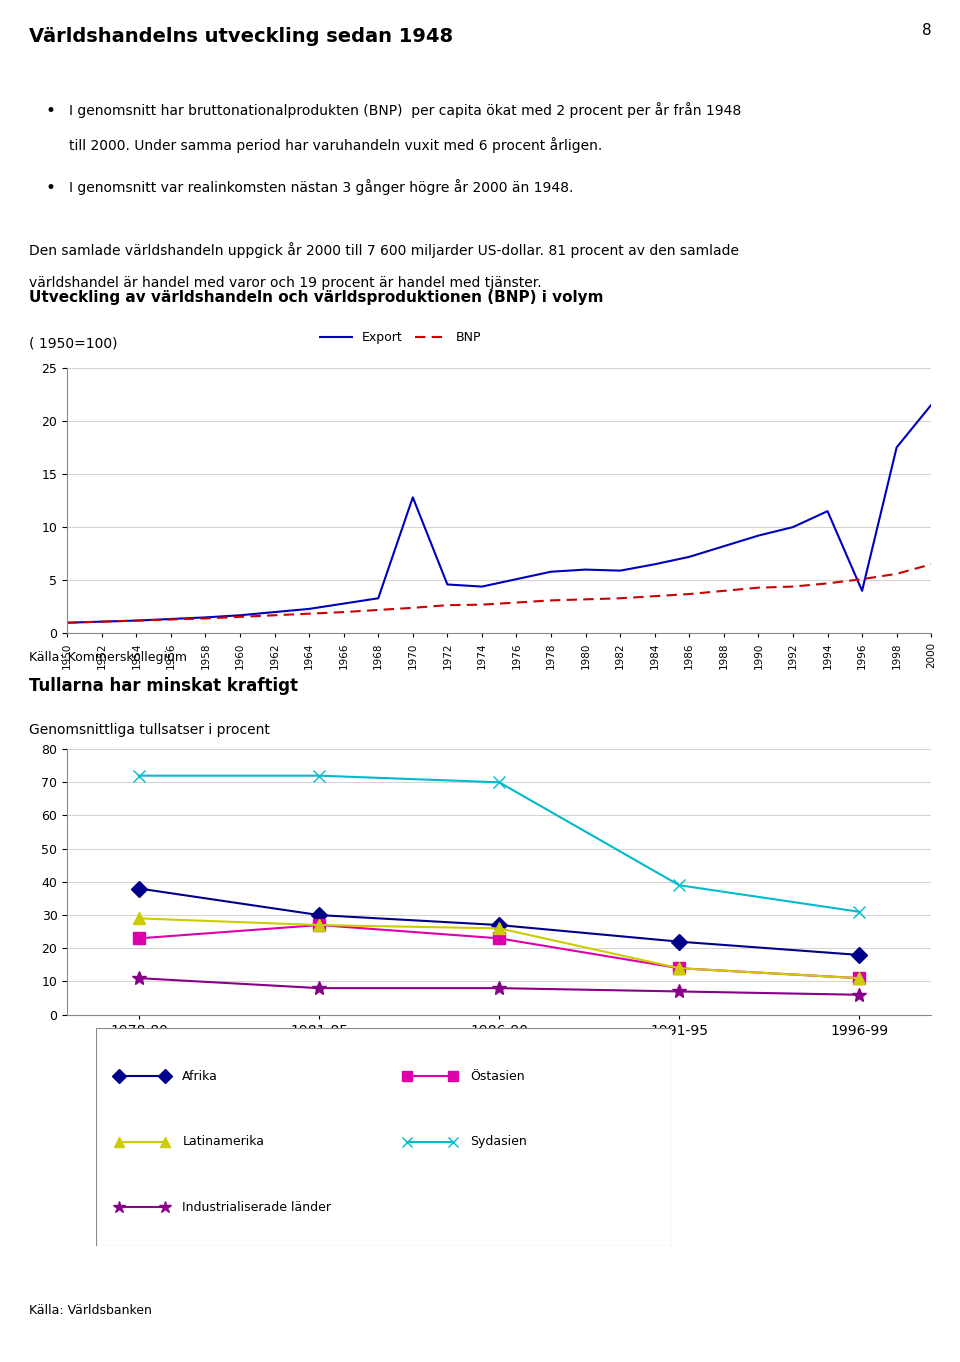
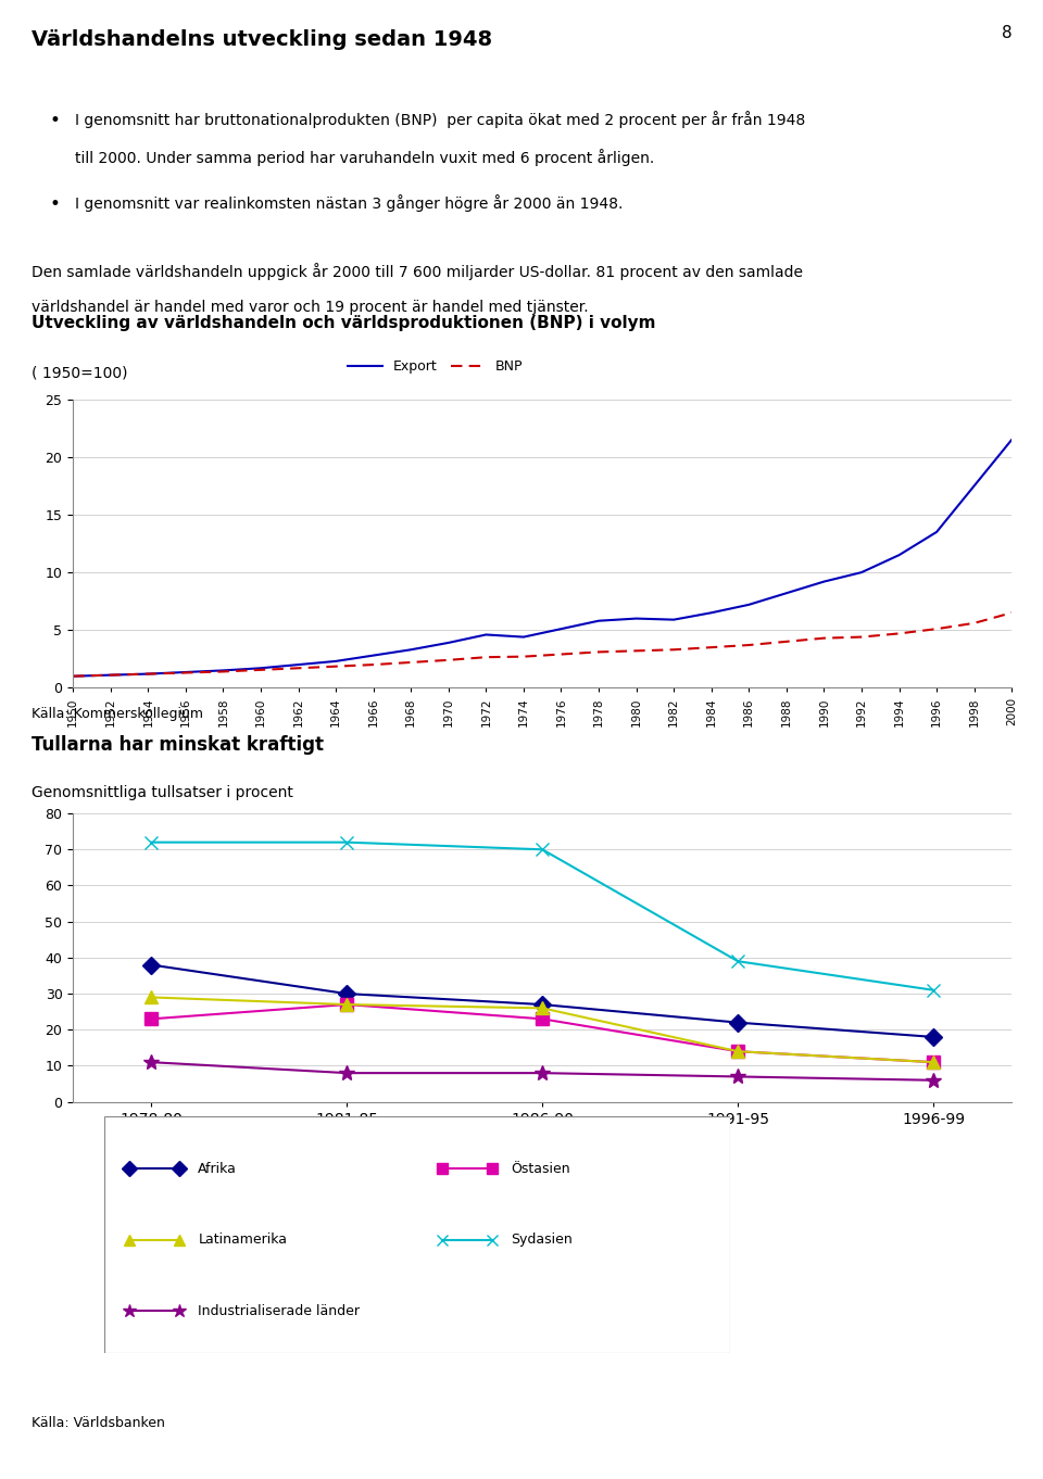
Export/1970: 12.8 -> 3.9
Export/1996: 4.0 -> 13.5
